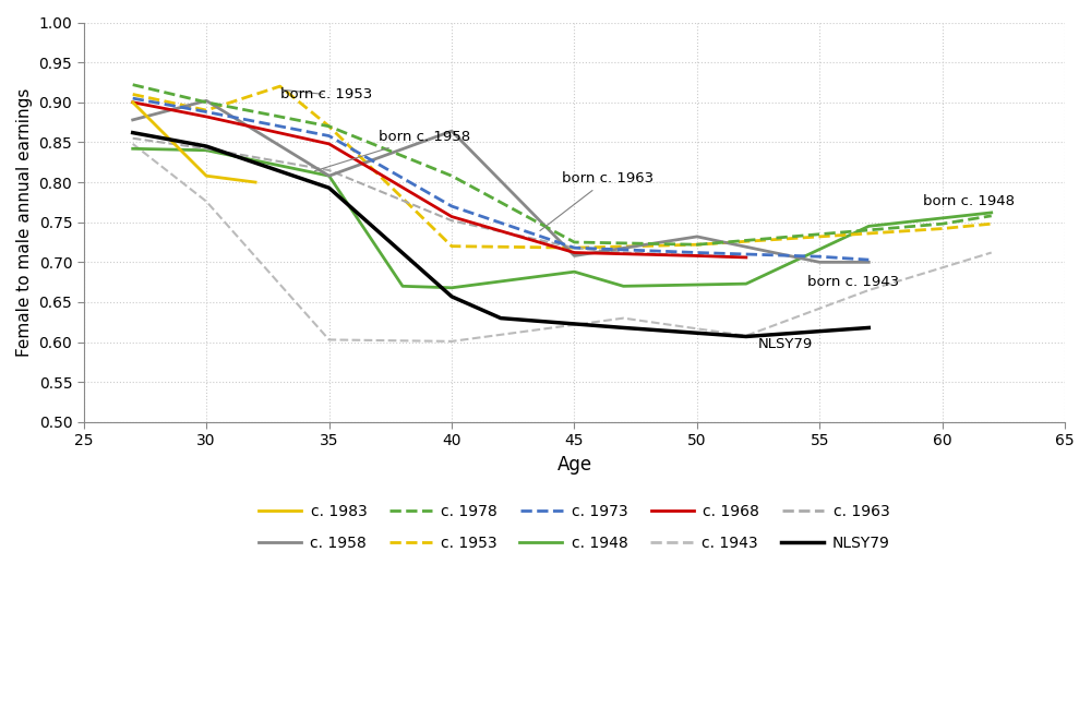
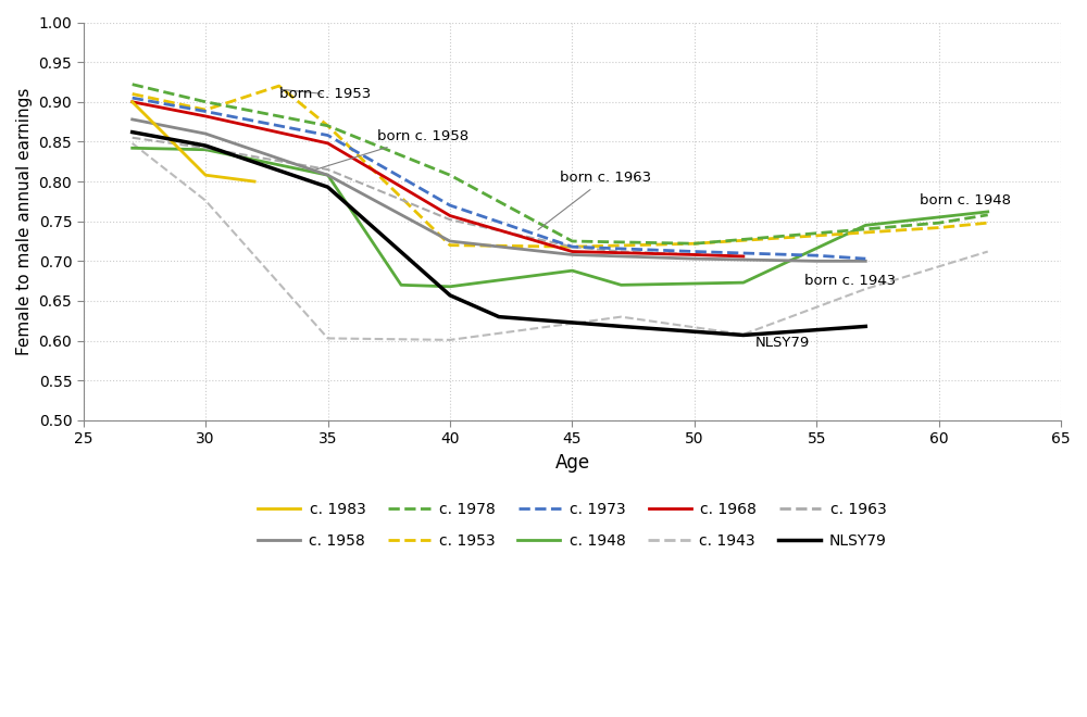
c. 1958/30: 0.902 -> 0.860
c. 1958/40: 0.864 -> 0.725
c. 1958/50: 0.732 -> 0.703
